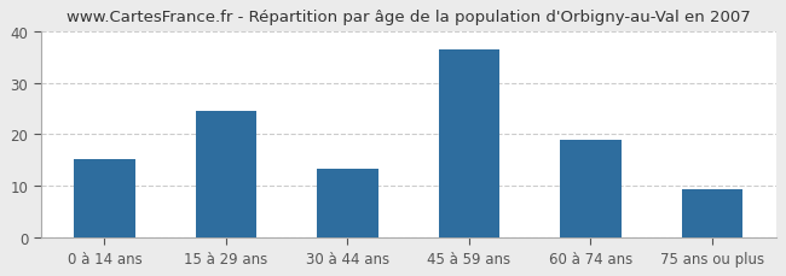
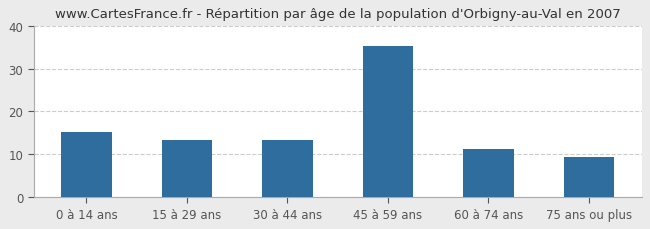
15 à 29 ans: 24.5 -> 13.4
45 à 59 ans: 36.5 -> 35.3
60 à 74 ans: 19.0 -> 11.2
